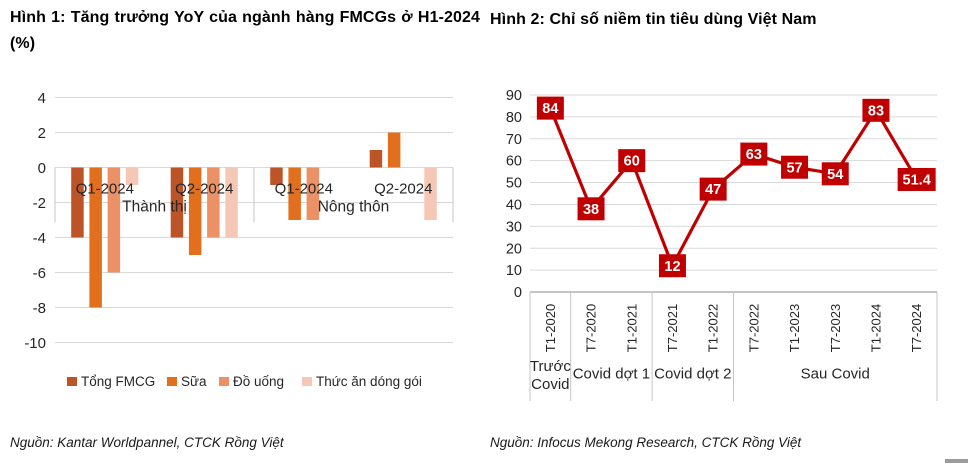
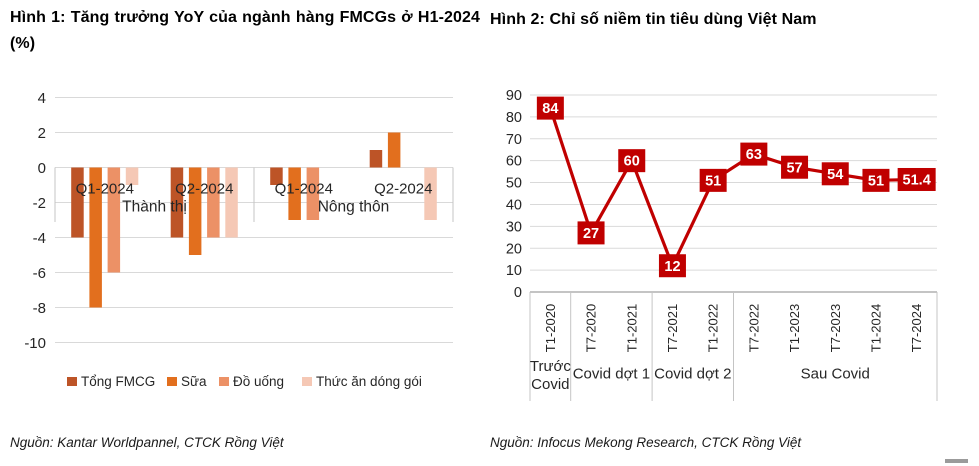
Hình 2: Chỉ số niềm tin tiêu dùng Việt Nam/T7-2020: 38 -> 27
Hình 2: Chỉ số niềm tin tiêu dùng Việt Nam/T1-2022: 47 -> 51
Hình 2: Chỉ số niềm tin tiêu dùng Việt Nam/T1-2024: 83 -> 51
